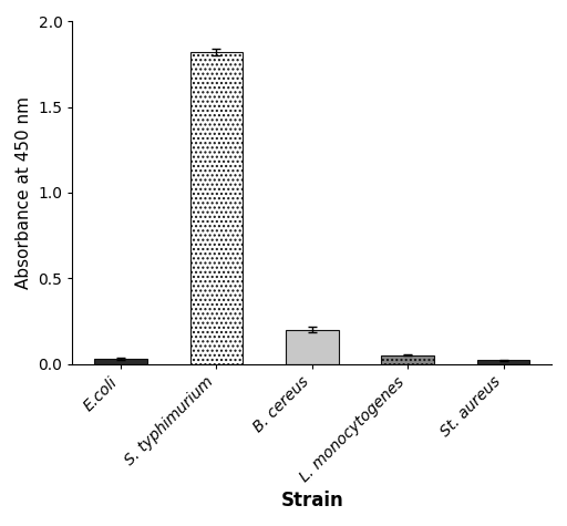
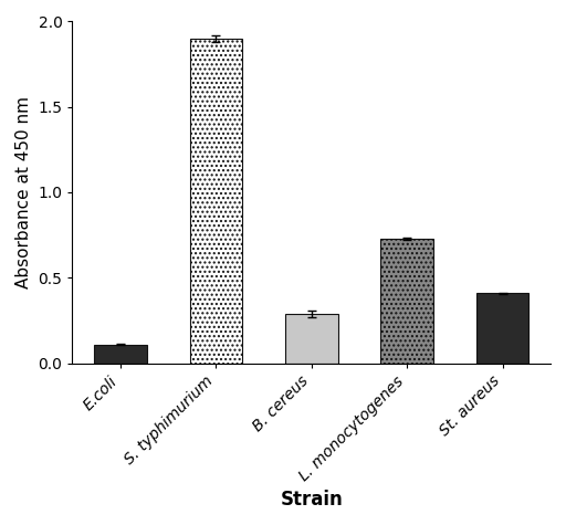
E.coli: 0.03 -> 0.11
S. typhimurium: 1.82 -> 1.90
B. cereus: 0.20 -> 0.29
L. monocytogenes: 0.05 -> 0.73
St. aureus: 0.02 -> 0.41
